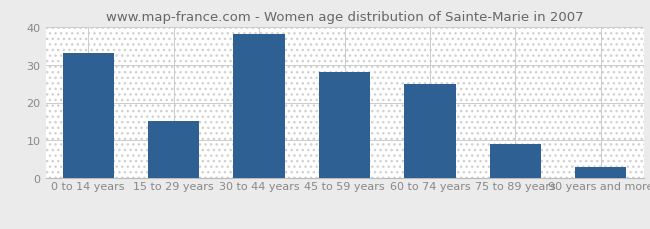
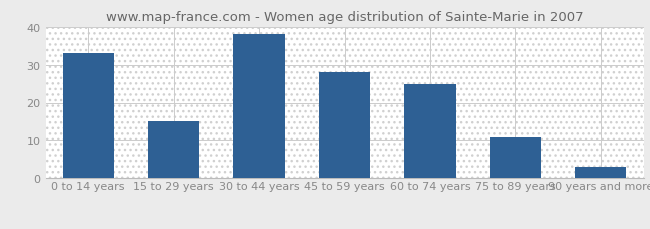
75 to 89 years: 9 -> 11
